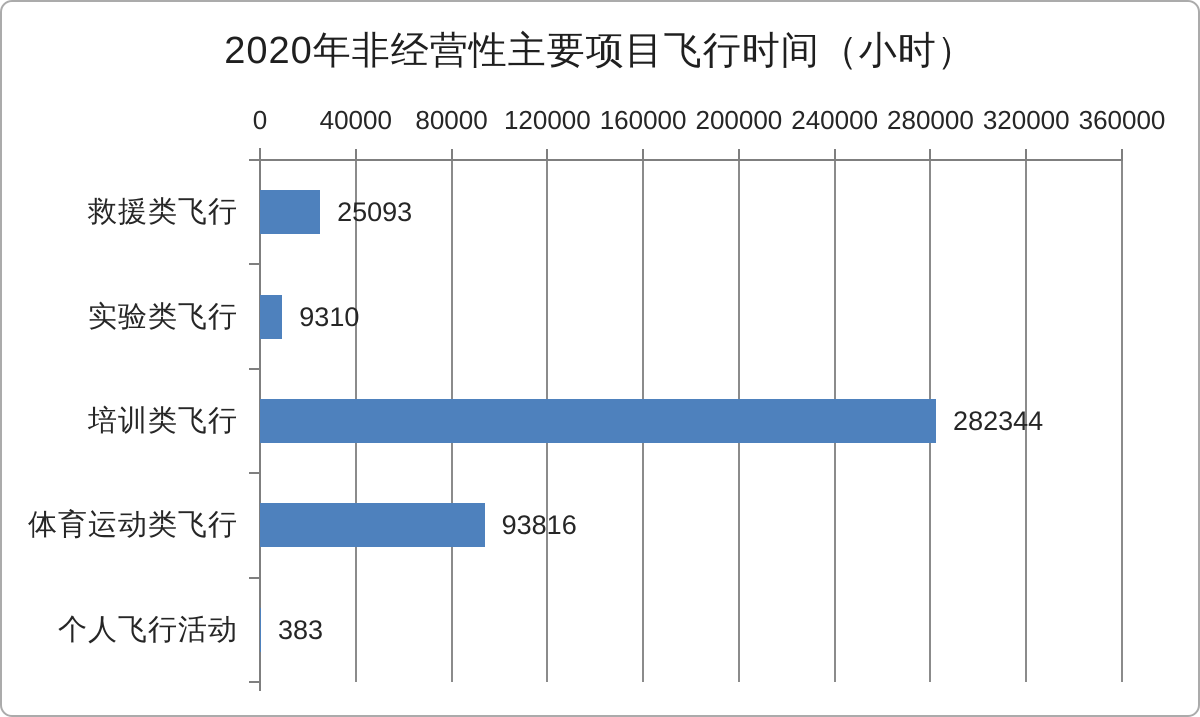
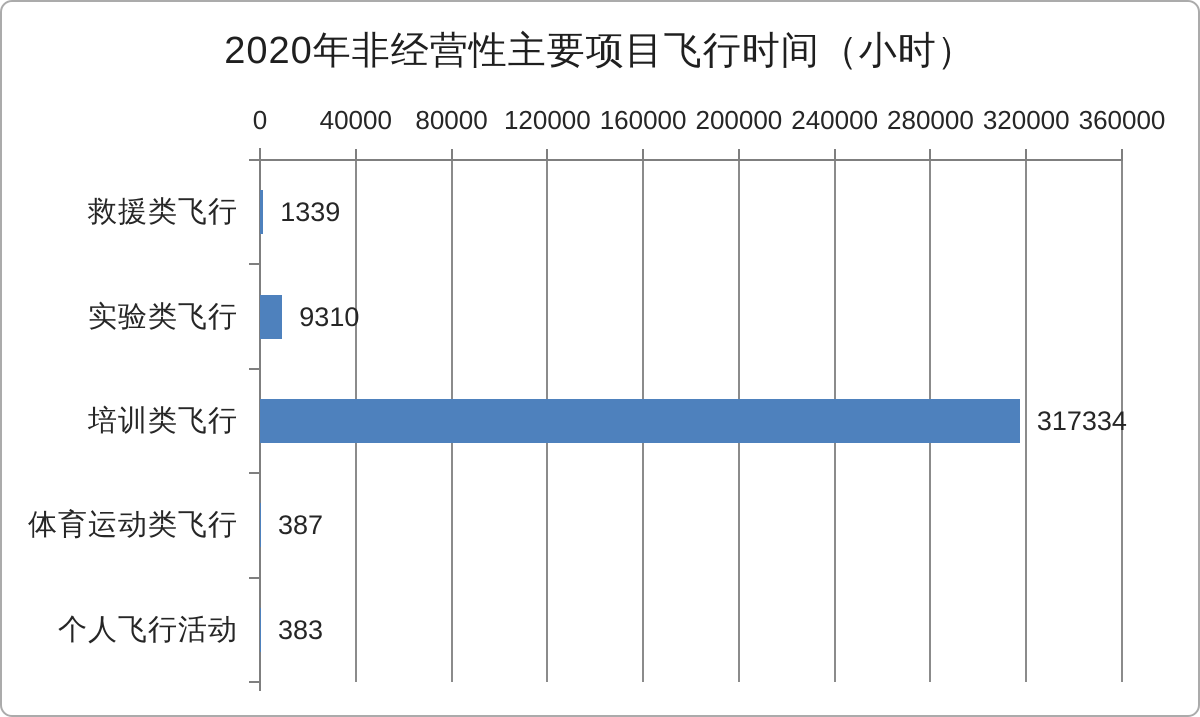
救援类飞行: 25093 -> 1339
培训类飞行: 282344 -> 317334
体育运动类飞行: 93816 -> 387
